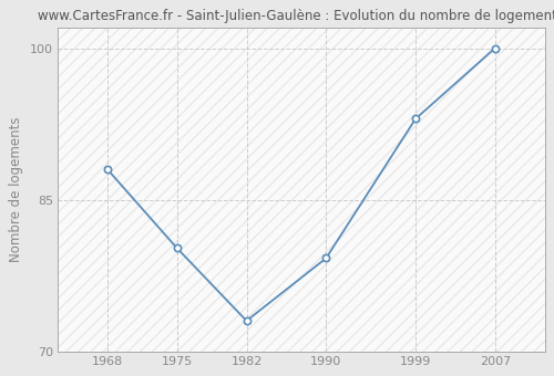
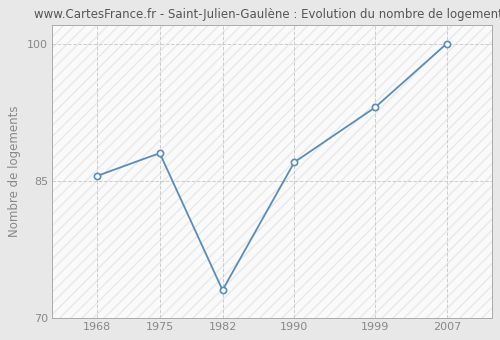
1968: 88.0 -> 85.5
1975: 80.2 -> 88.0
1990: 79.2 -> 87.0
